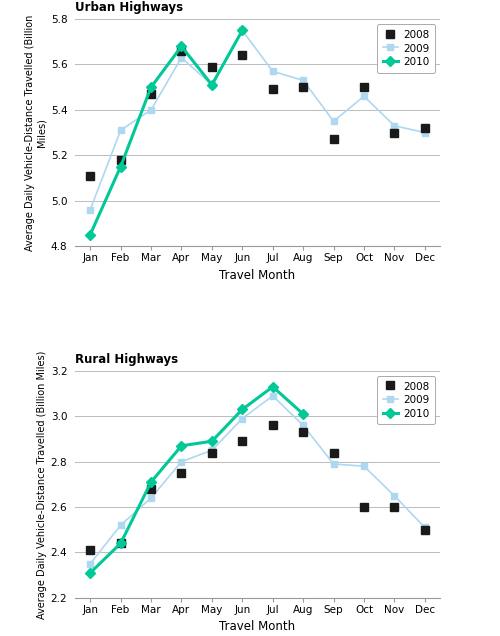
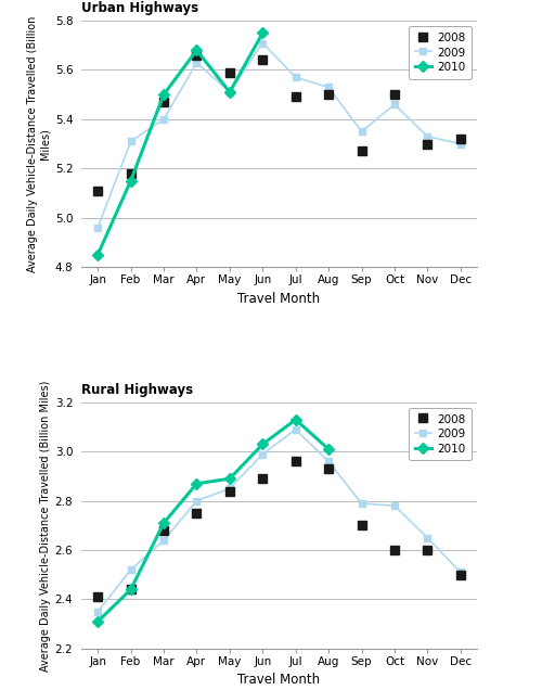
Urban Highways/2009/Jun: 5.75 -> 5.71
Rural Highways/2008/Sep: 2.84 -> 2.70
